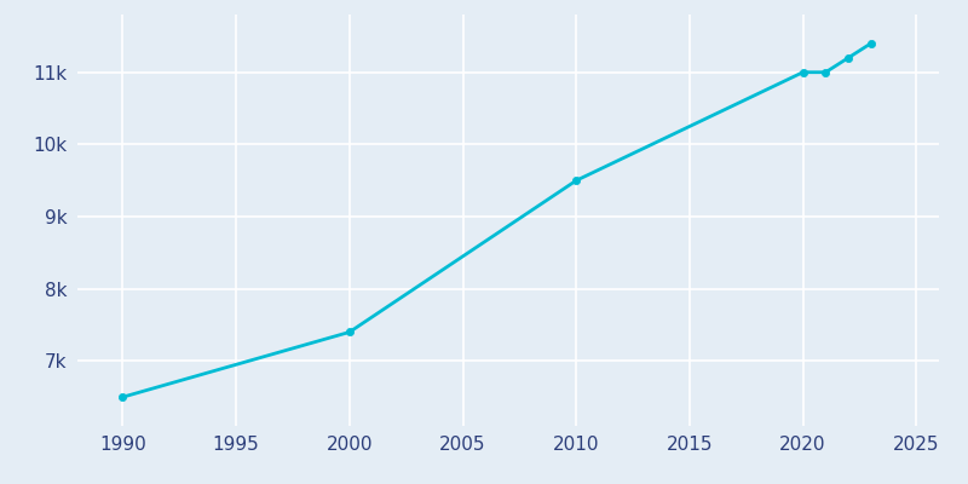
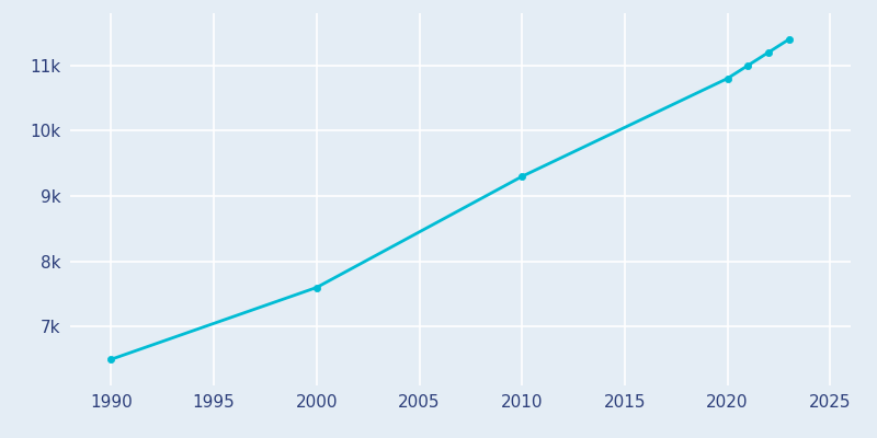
2000: 7.4k -> 7.6k
2010: 9.5k -> 9.3k
2020: 11.0k -> 10.8k
